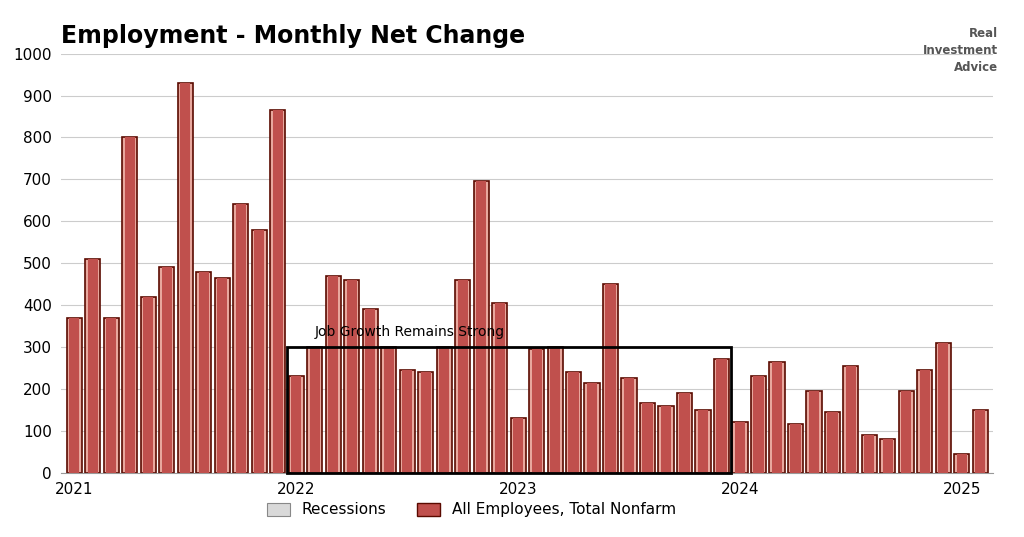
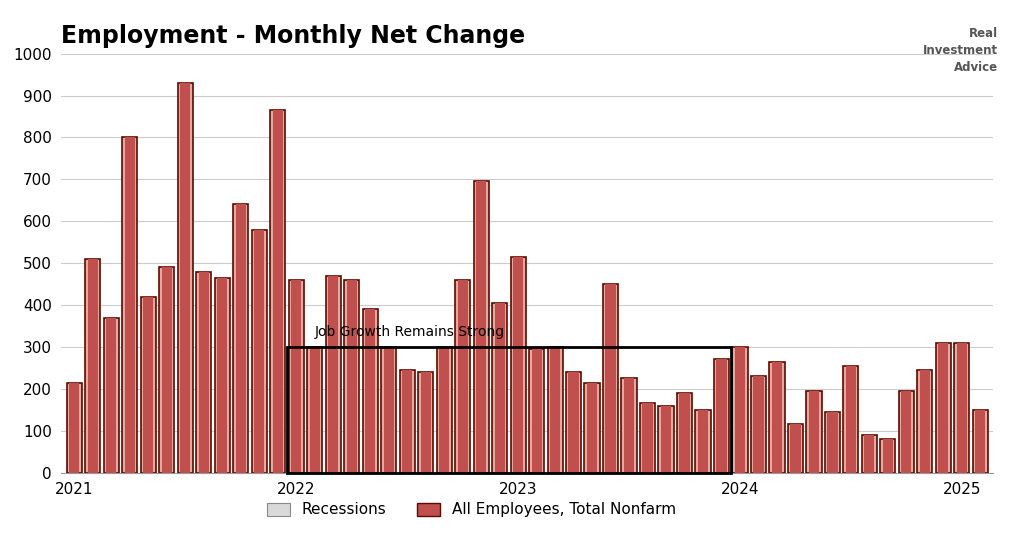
2021: 370 -> 215
2022: 230 -> 460
2023: 130 -> 515
2024: 120 -> 300
2025: 45 -> 310
